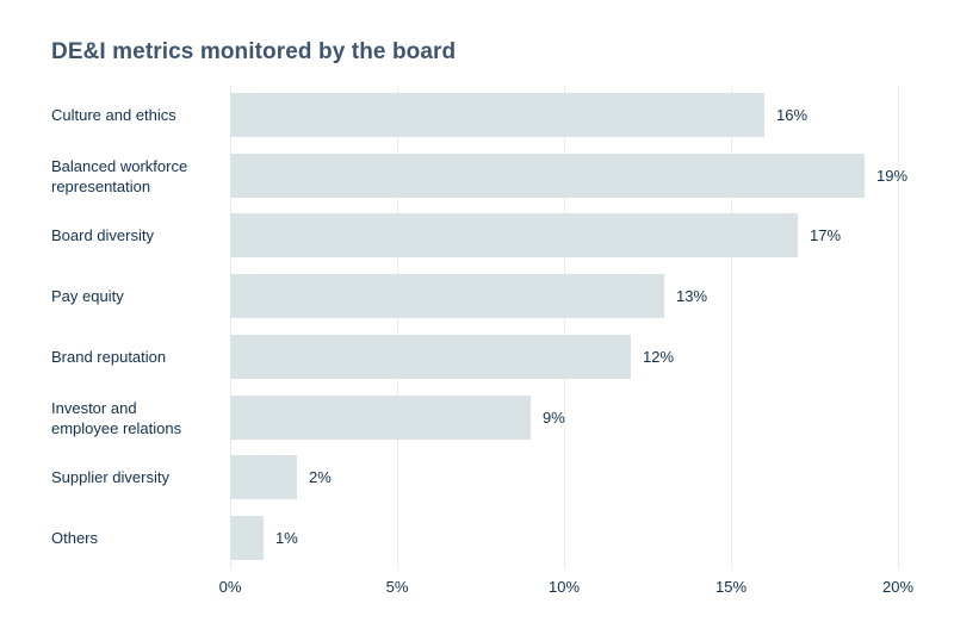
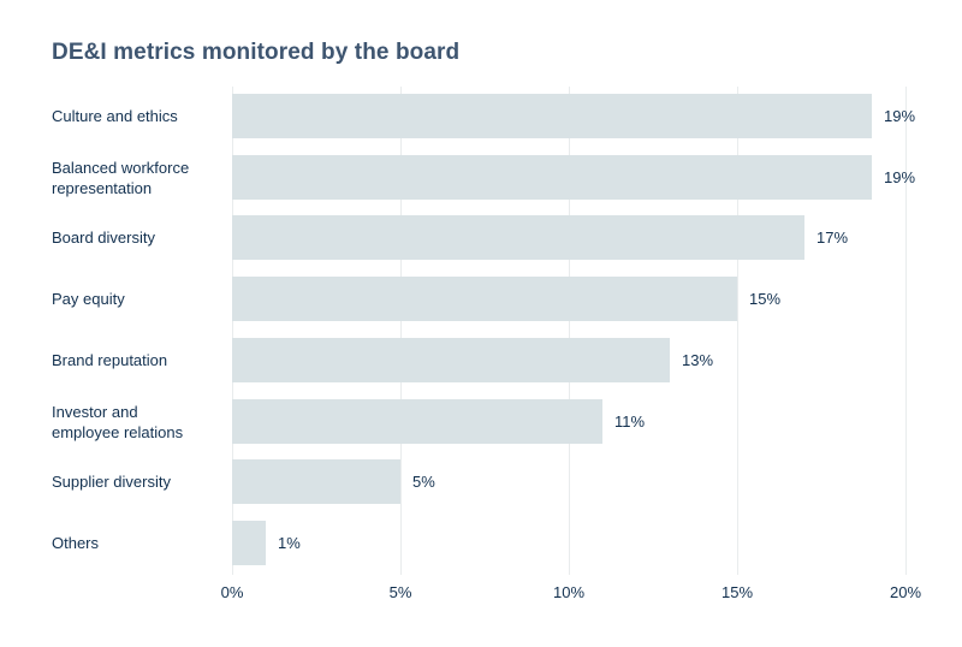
Culture and ethics: 16% -> 19%
Pay equity: 13% -> 15%
Brand reputation: 12% -> 13%
Investor and employee relations: 9% -> 11%
Supplier diversity: 2% -> 5%
